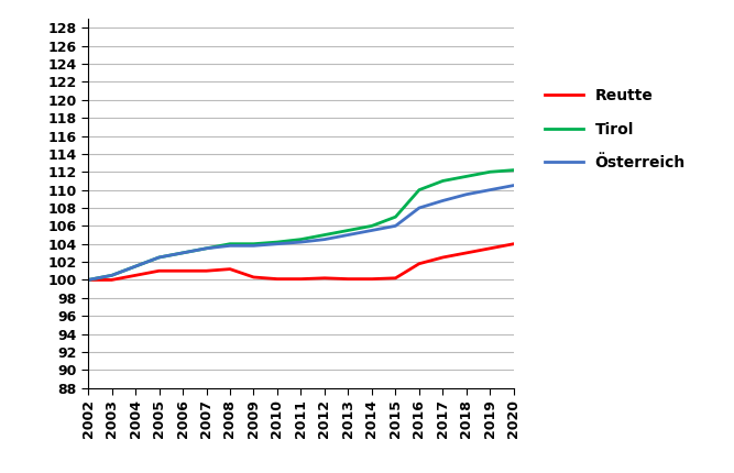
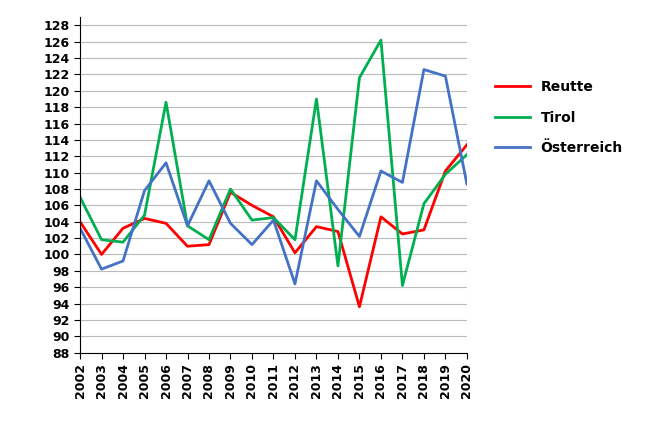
Reutte/2002: 100.0 -> 104.0
Tirol/2002: 100.0 -> 107.0
Österreich/2002: 100.0 -> 103.2
Tirol/2003: 100.5 -> 101.8
Österreich/2003: 100.5 -> 98.2
Reutte/2004: 100.5 -> 103.2
Österreich/2004: 101.5 -> 99.2
Reutte/2005: 101.0 -> 104.4
Tirol/2005: 102.5 -> 104.8
Österreich/2005: 102.5 -> 107.8
Reutte/2006: 101.0 -> 103.8
Tirol/2006: 103.0 -> 118.6
Österreich/2006: 103.0 -> 111.2
Tirol/2008: 104.0 -> 101.8
Österreich/2008: 103.8 -> 109.0
Reutte/2009: 100.3 -> 107.6
Tirol/2009: 104.0 -> 108.0
Reutte/2010: 100.1 -> 106.0
Österreich/2010: 104.0 -> 101.2
Reutte/2011: 100.1 -> 104.6
Tirol/2012: 105.0 -> 101.8
Österreich/2012: 104.5 -> 96.4
Reutte/2013: 100.1 -> 103.4
Tirol/2013: 105.5 -> 119.0
Österreich/2013: 105.0 -> 109.0
Reutte/2014: 100.1 -> 102.8
Tirol/2014: 106.0 -> 98.6
Reutte/2015: 100.2 -> 93.6
Tirol/2015: 107.0 -> 121.6
Österreich/2015: 106.0 -> 102.2
Reutte/2016: 101.8 -> 104.6
Tirol/2016: 110.0 -> 126.2
Österreich/2016: 108.0 -> 110.2
Tirol/2017: 111.0 -> 96.2
Tirol/2018: 111.5 -> 106.2
Österreich/2018: 109.5 -> 122.6
Reutte/2019: 103.5 -> 110.2
Tirol/2019: 112.0 -> 109.8
Österreich/2019: 110.0 -> 121.8
Reutte/2020: 104.0 -> 113.4
Österreich/2020: 110.5 -> 108.6
